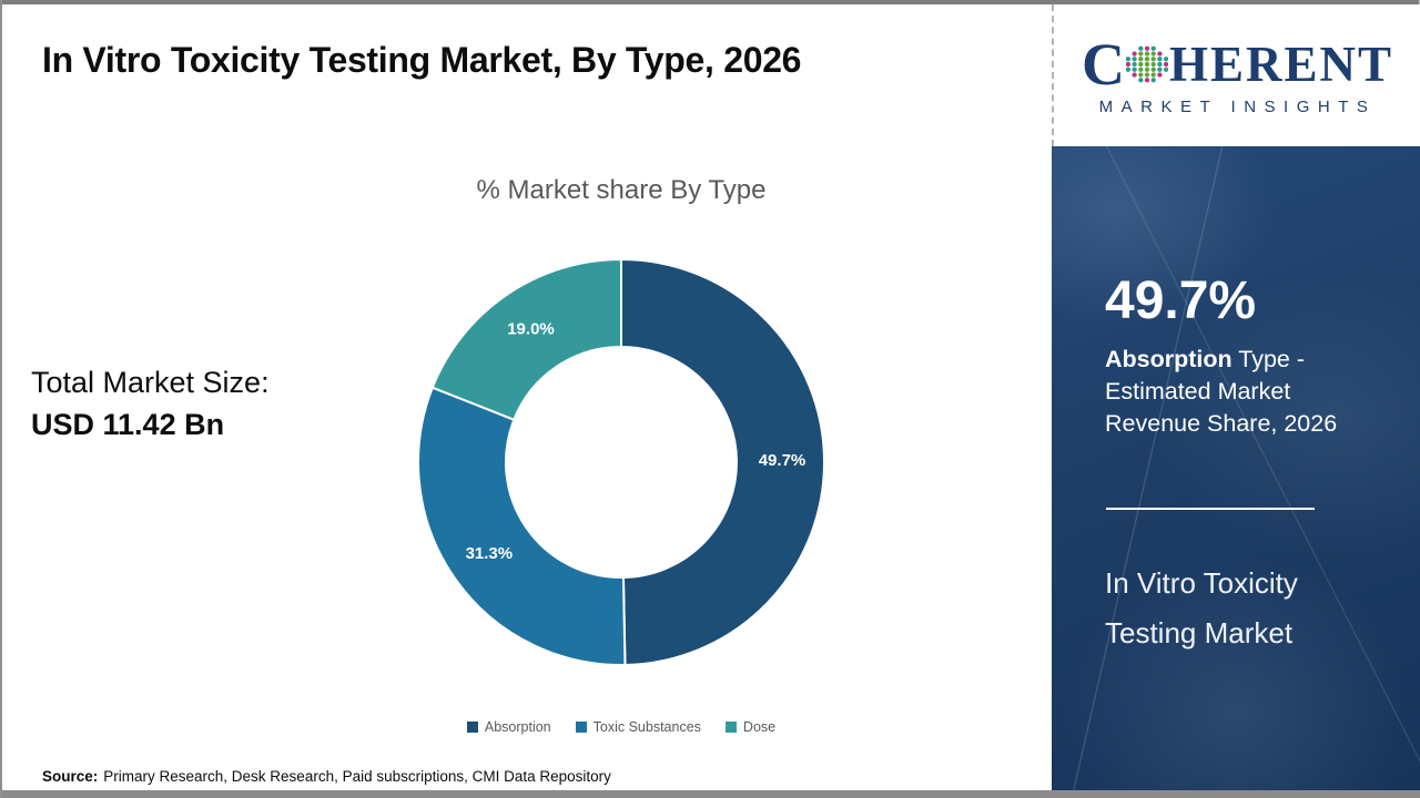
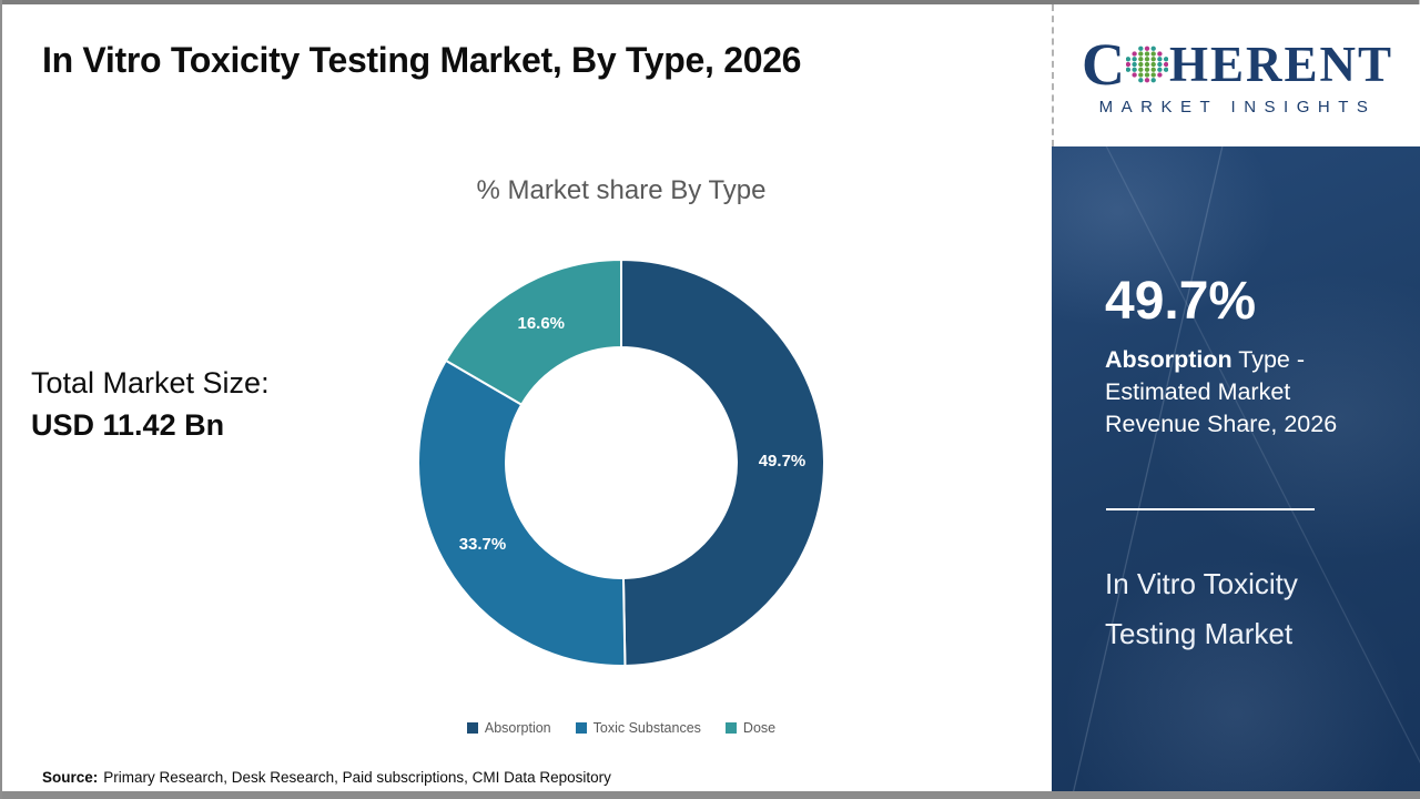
Toxic Substances: 31.3% -> 33.7%
Dose: 19.0% -> 16.6%
